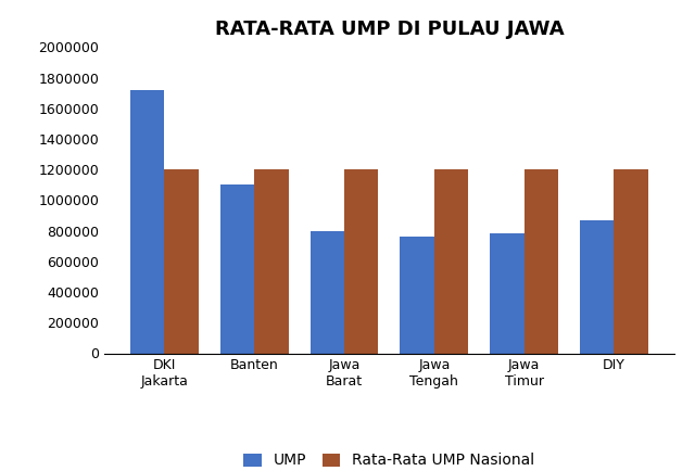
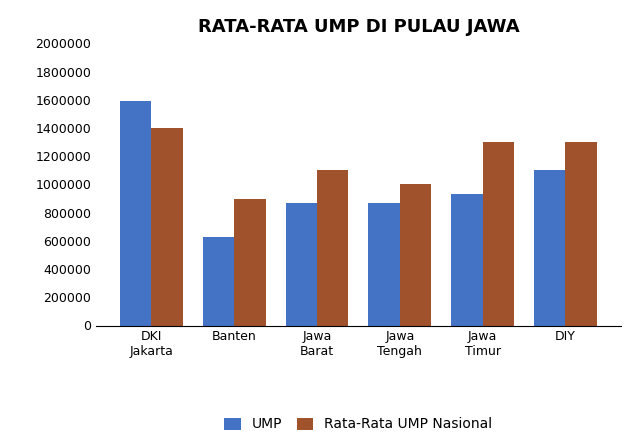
UMP/DKI Jakarta: 1720000 -> 1590000
Rata-Rata UMP Nasional/DKI Jakarta: 1200000 -> 1400000
UMP/Banten: 1100000 -> 630000
Rata-Rata UMP Nasional/Banten: 1200000 -> 900000
UMP/Jawa Barat: 800000 -> 870000
Rata-Rata UMP Nasional/Jawa Barat: 1200000 -> 1100000
UMP/Jawa Tengah: 760000 -> 870000
Rata-Rata UMP Nasional/Jawa Tengah: 1200000 -> 1000000
UMP/Jawa Timur: 780000 -> 930000
Rata-Rata UMP Nasional/Jawa Timur: 1200000 -> 1300000
UMP/DIY: 870000 -> 1100000
Rata-Rata UMP Nasional/DIY: 1200000 -> 1300000
